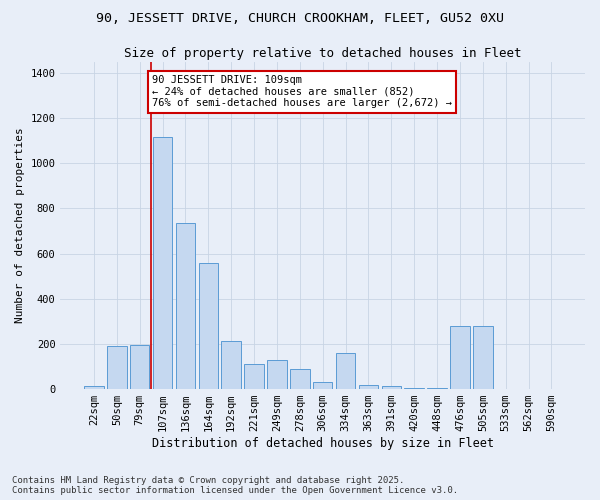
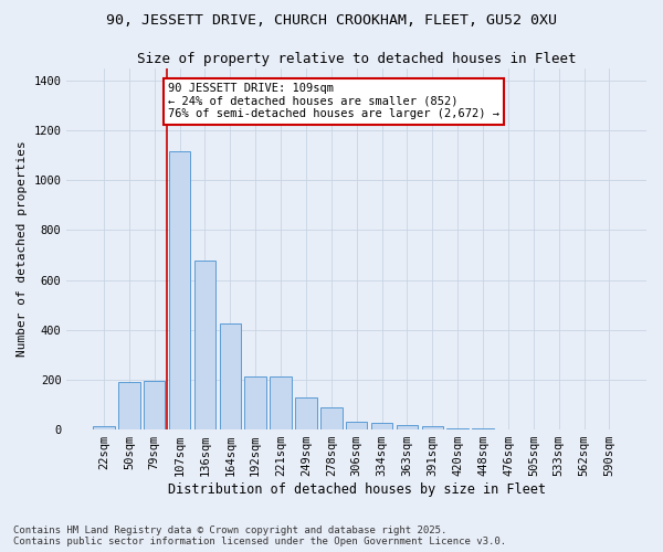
136sqm: 735 -> 676
164sqm: 560 -> 426
221sqm: 110 -> 215
334sqm: 160 -> 28
476sqm: 280 -> 2
505sqm: 280 -> 1
